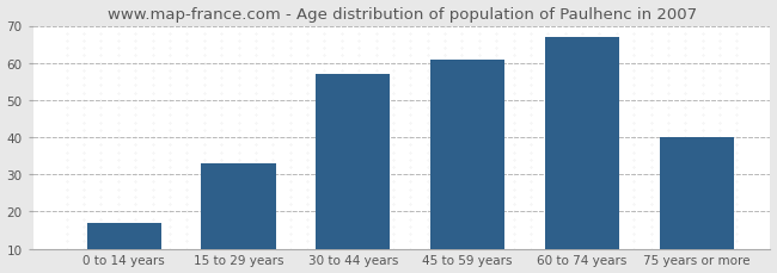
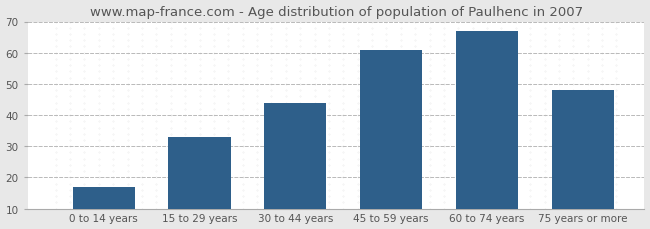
30 to 44 years: 57 -> 44
75 years or more: 40 -> 48
